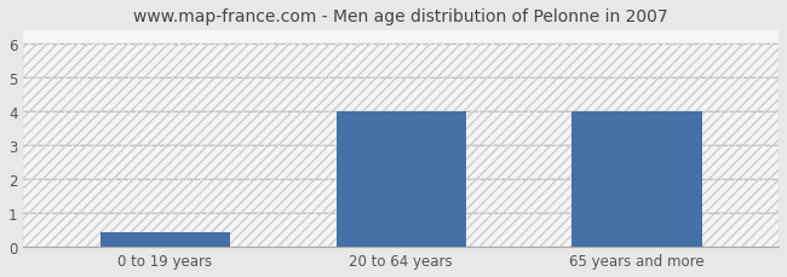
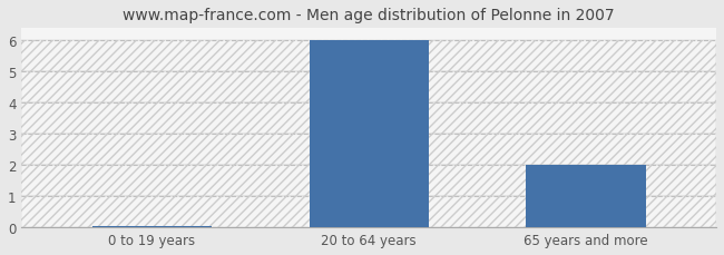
0 to 19 years: 0.45 -> 0.05
20 to 64 years: 4.00 -> 6.00
65 years and more: 4.00 -> 2.00
